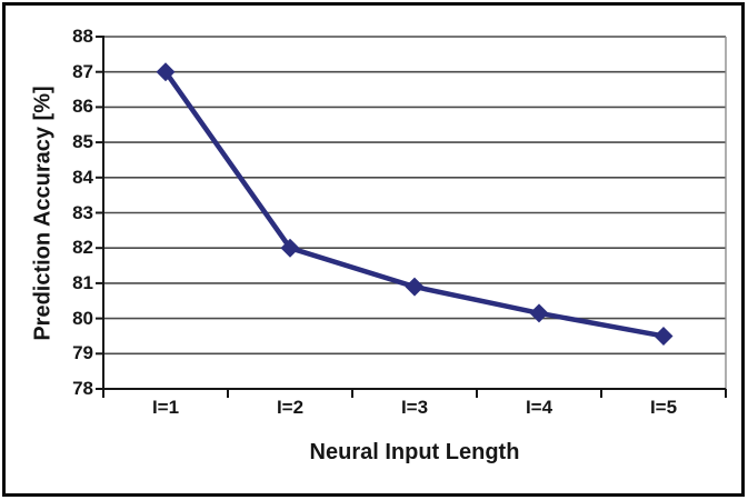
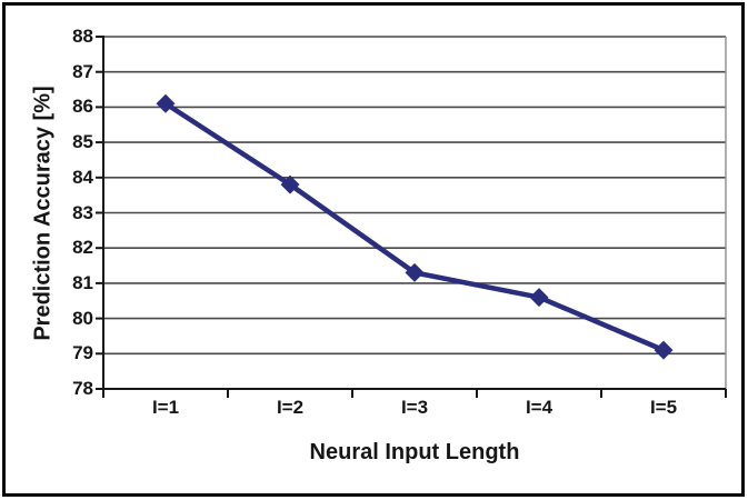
I=1: 87.0 -> 86.1
I=2: 82.0 -> 83.8
I=3: 80.9 -> 81.3
I=4: 80.2 -> 80.6
I=5: 79.5 -> 79.1
